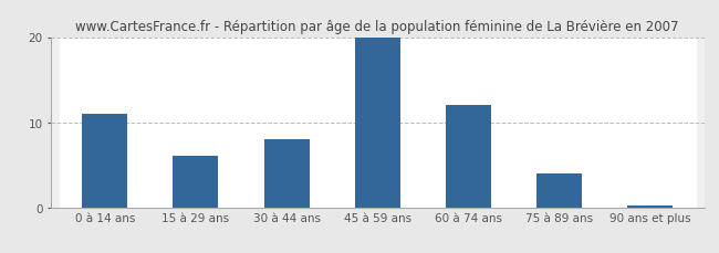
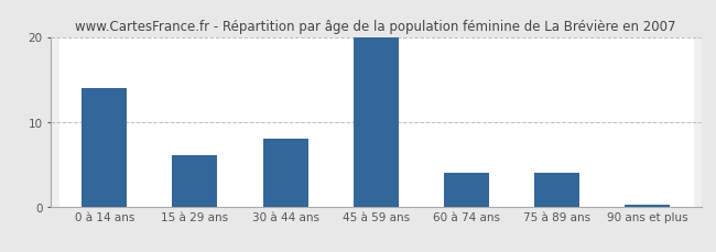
0 à 14 ans: 11.0 -> 14.0
60 à 74 ans: 12.0 -> 4.0
